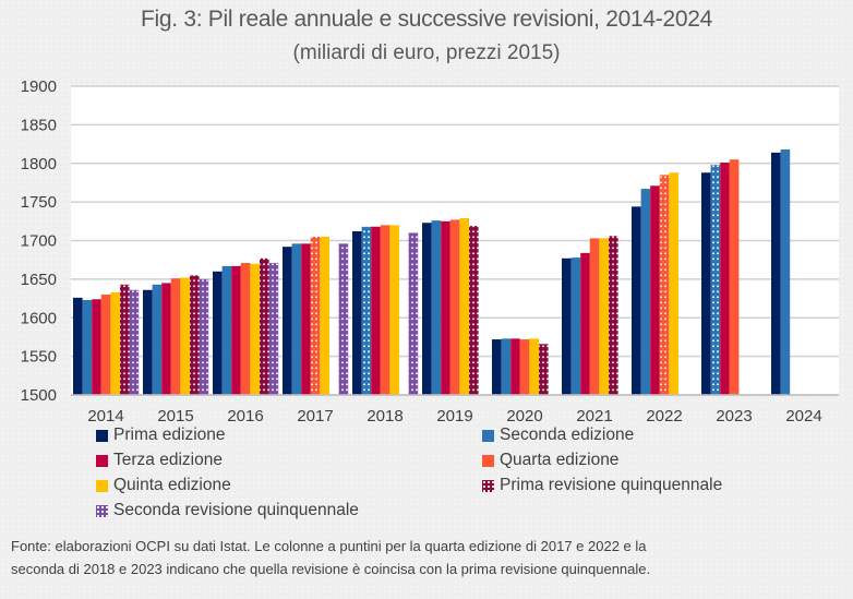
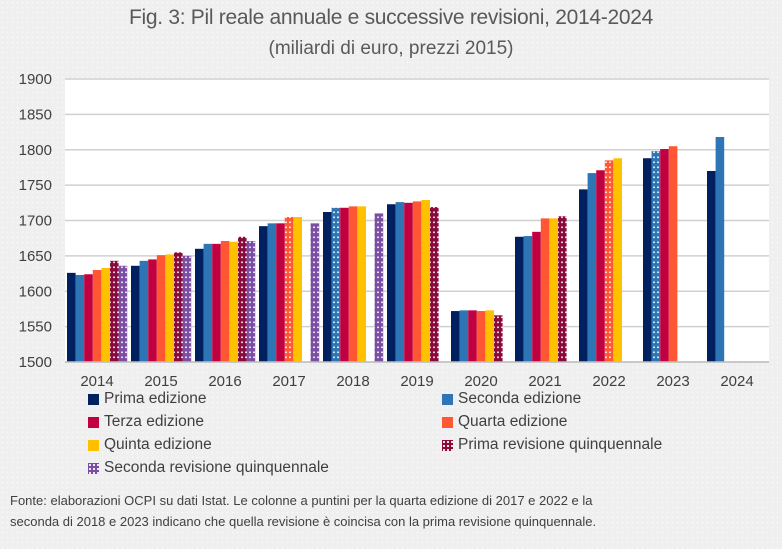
Prima edizione/2024: 1810 -> 1770
